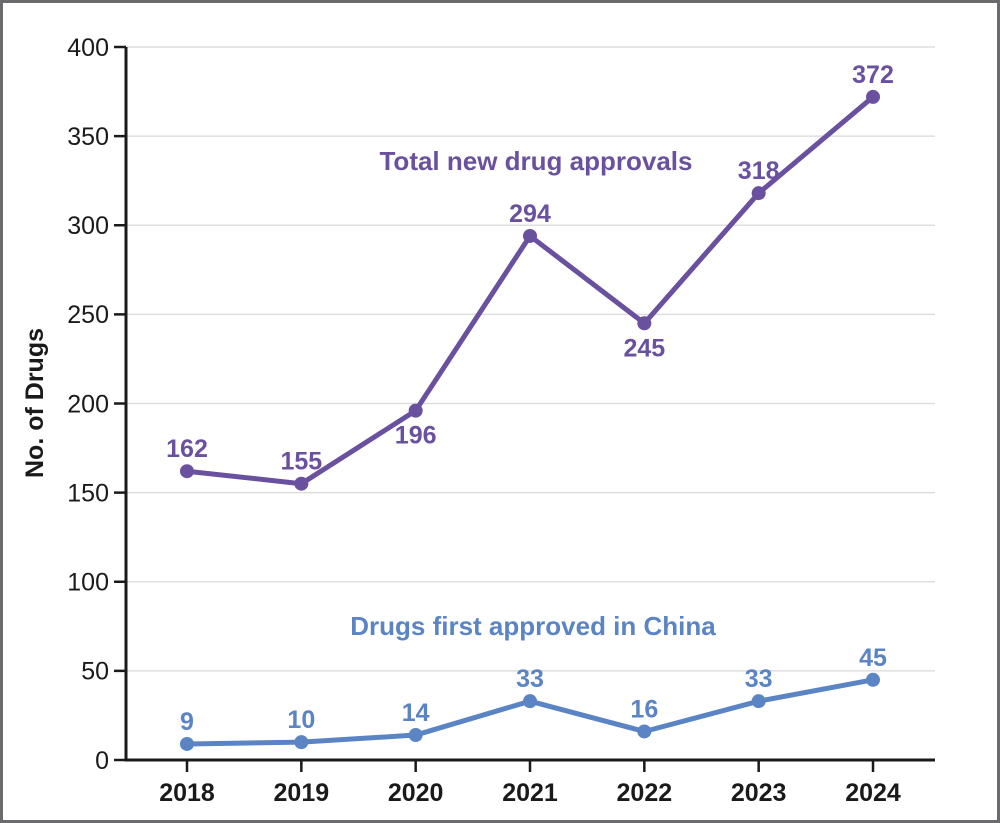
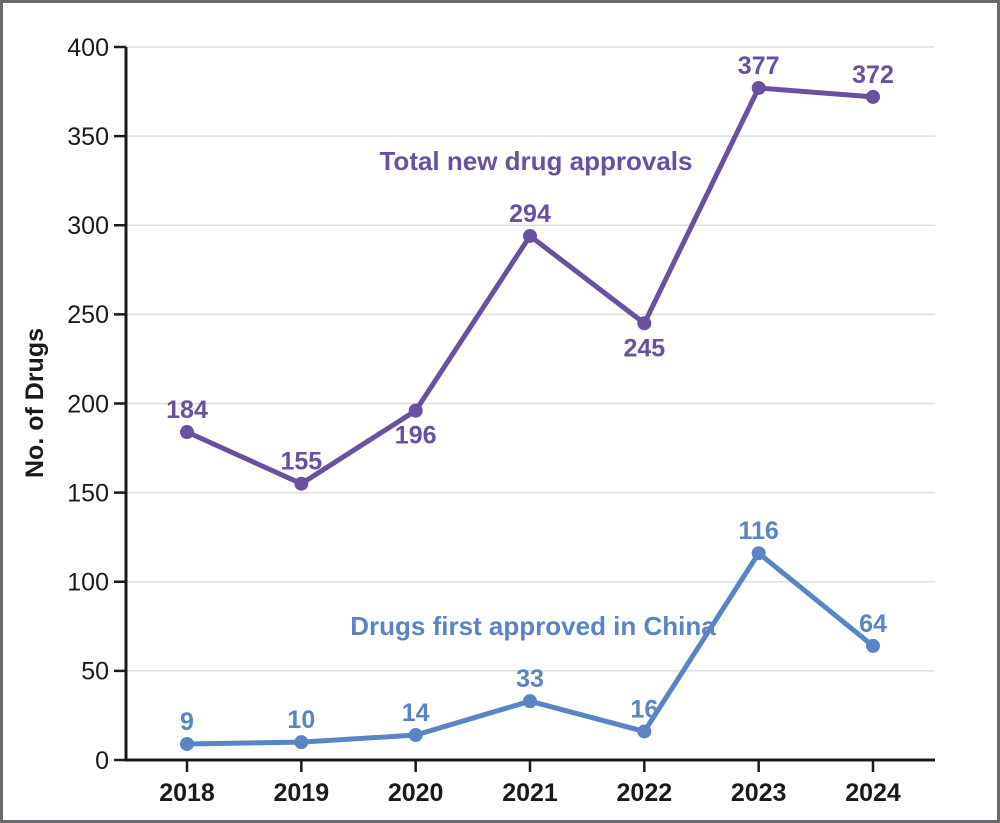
Total new drug approvals/2018: 162 -> 184
Total new drug approvals/2023: 318 -> 377
Drugs first approved in China/2023: 33 -> 116
Drugs first approved in China/2024: 45 -> 64
